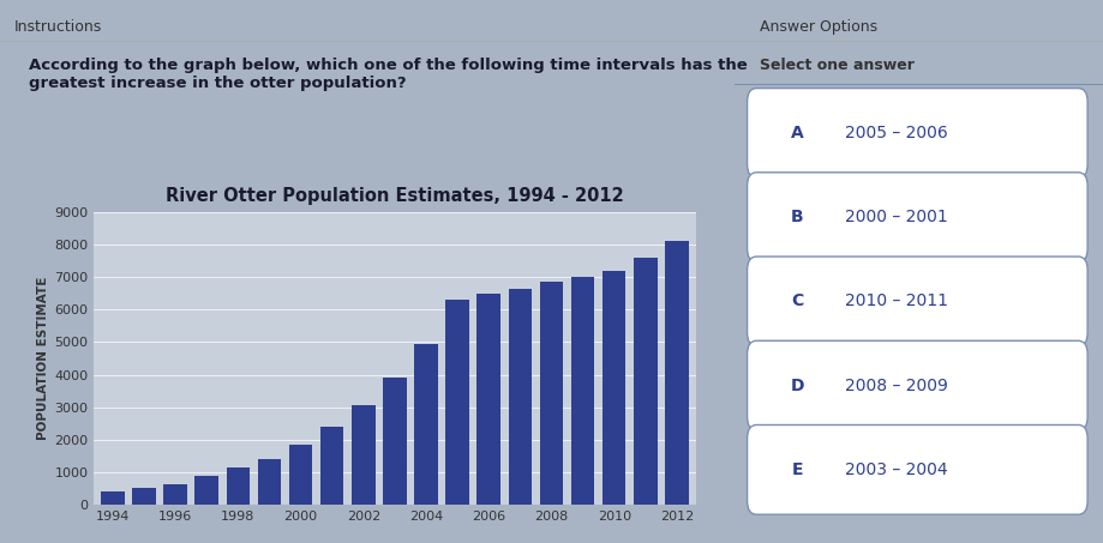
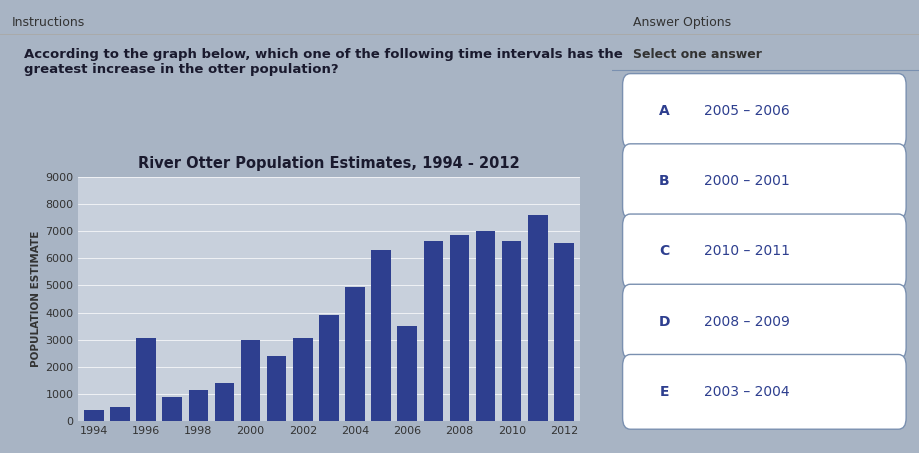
1996: 650 -> 3050
2000: 1850 -> 3000
2006: 6500 -> 3500
2010: 7200 -> 6650
2012: 8100 -> 6550
